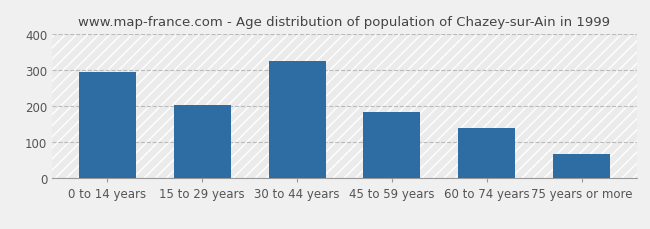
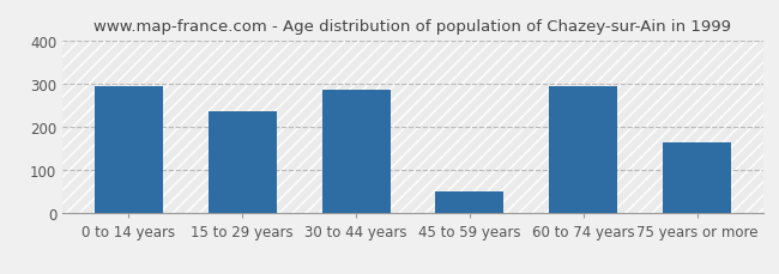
15 to 29 years: 203 -> 235
30 to 44 years: 325 -> 285
45 to 59 years: 184 -> 50
60 to 74 years: 139 -> 295
75 years or more: 67 -> 165
